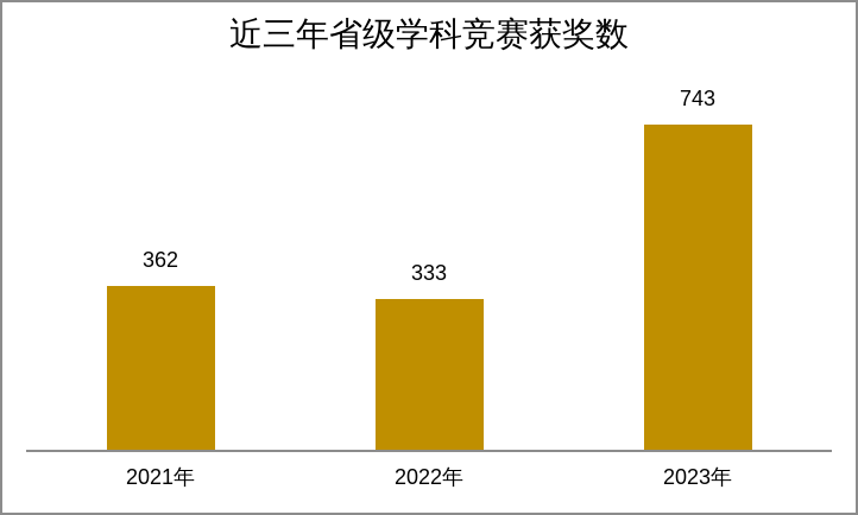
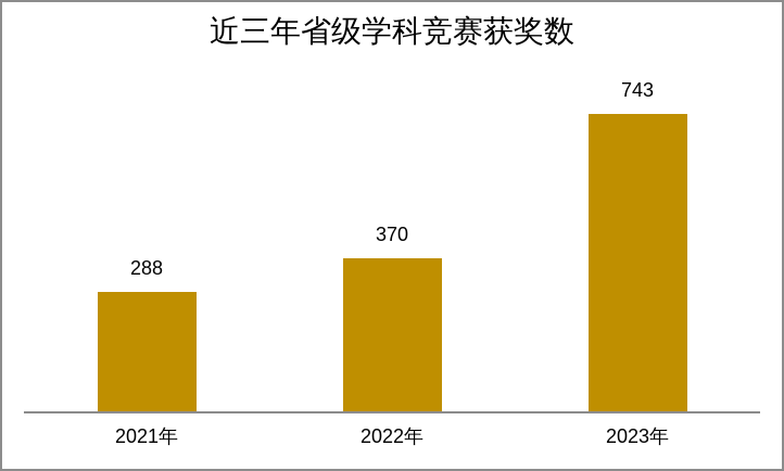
2021年: 362 -> 288
2022年: 333 -> 370
